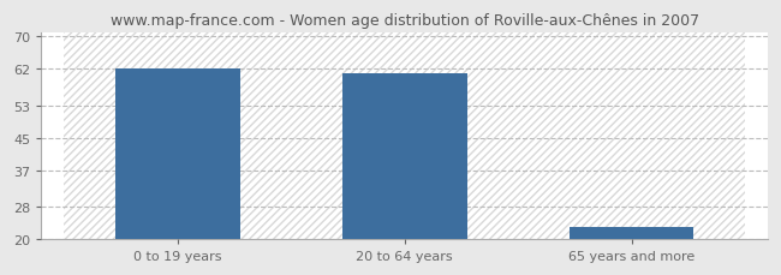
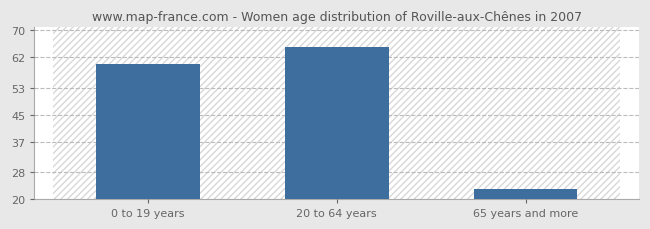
0 to 19 years: 62 -> 60
20 to 64 years: 61 -> 65
